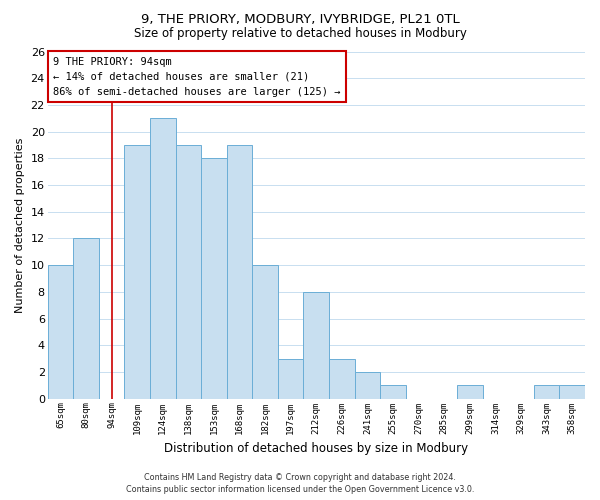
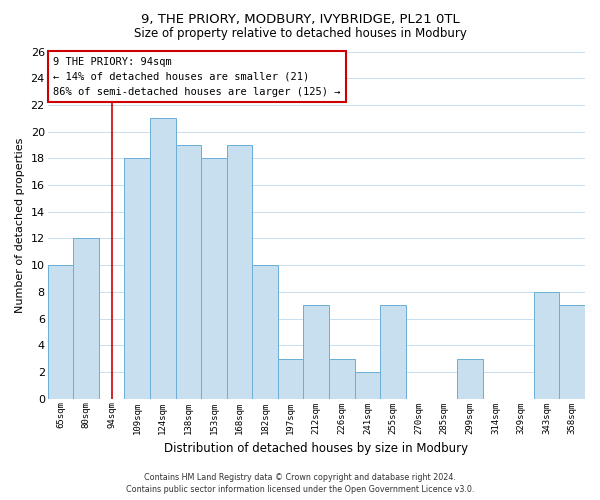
109sqm: 19 -> 18
212sqm: 8 -> 7
255sqm: 1 -> 7
299sqm: 1 -> 3
343sqm: 1 -> 8
358sqm: 1 -> 7
